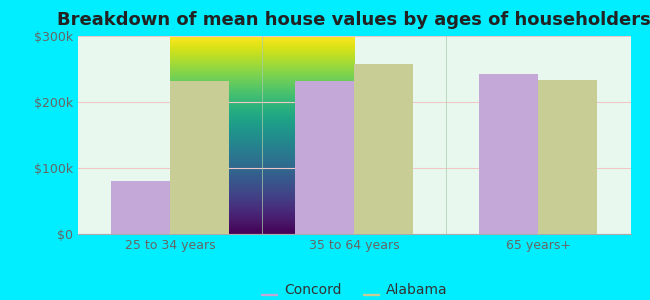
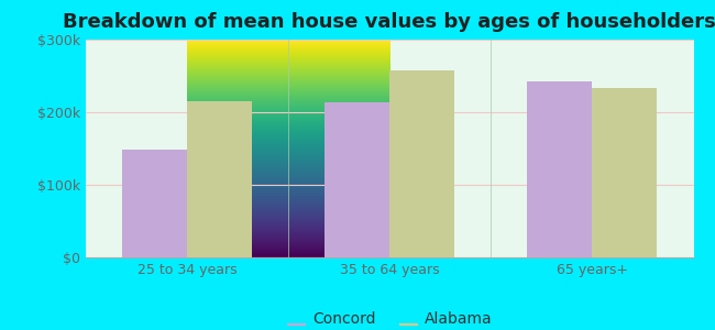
Concord/25 to 34 years: $80k -> $148k
Alabama/25 to 34 years: $232k -> $215k
Concord/35 to 64 years: $232k -> $213k
